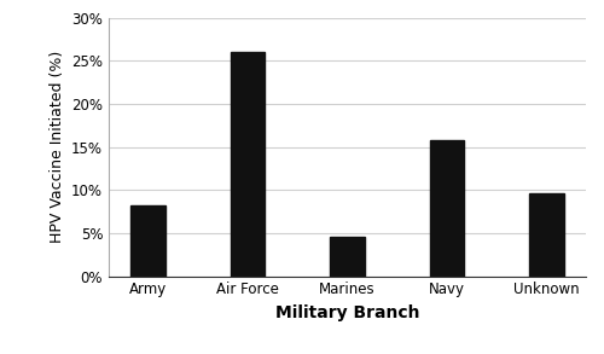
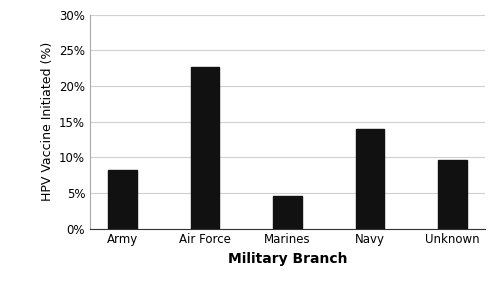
Air Force: 26.0% -> 22.6%
Navy: 15.8% -> 14.0%
